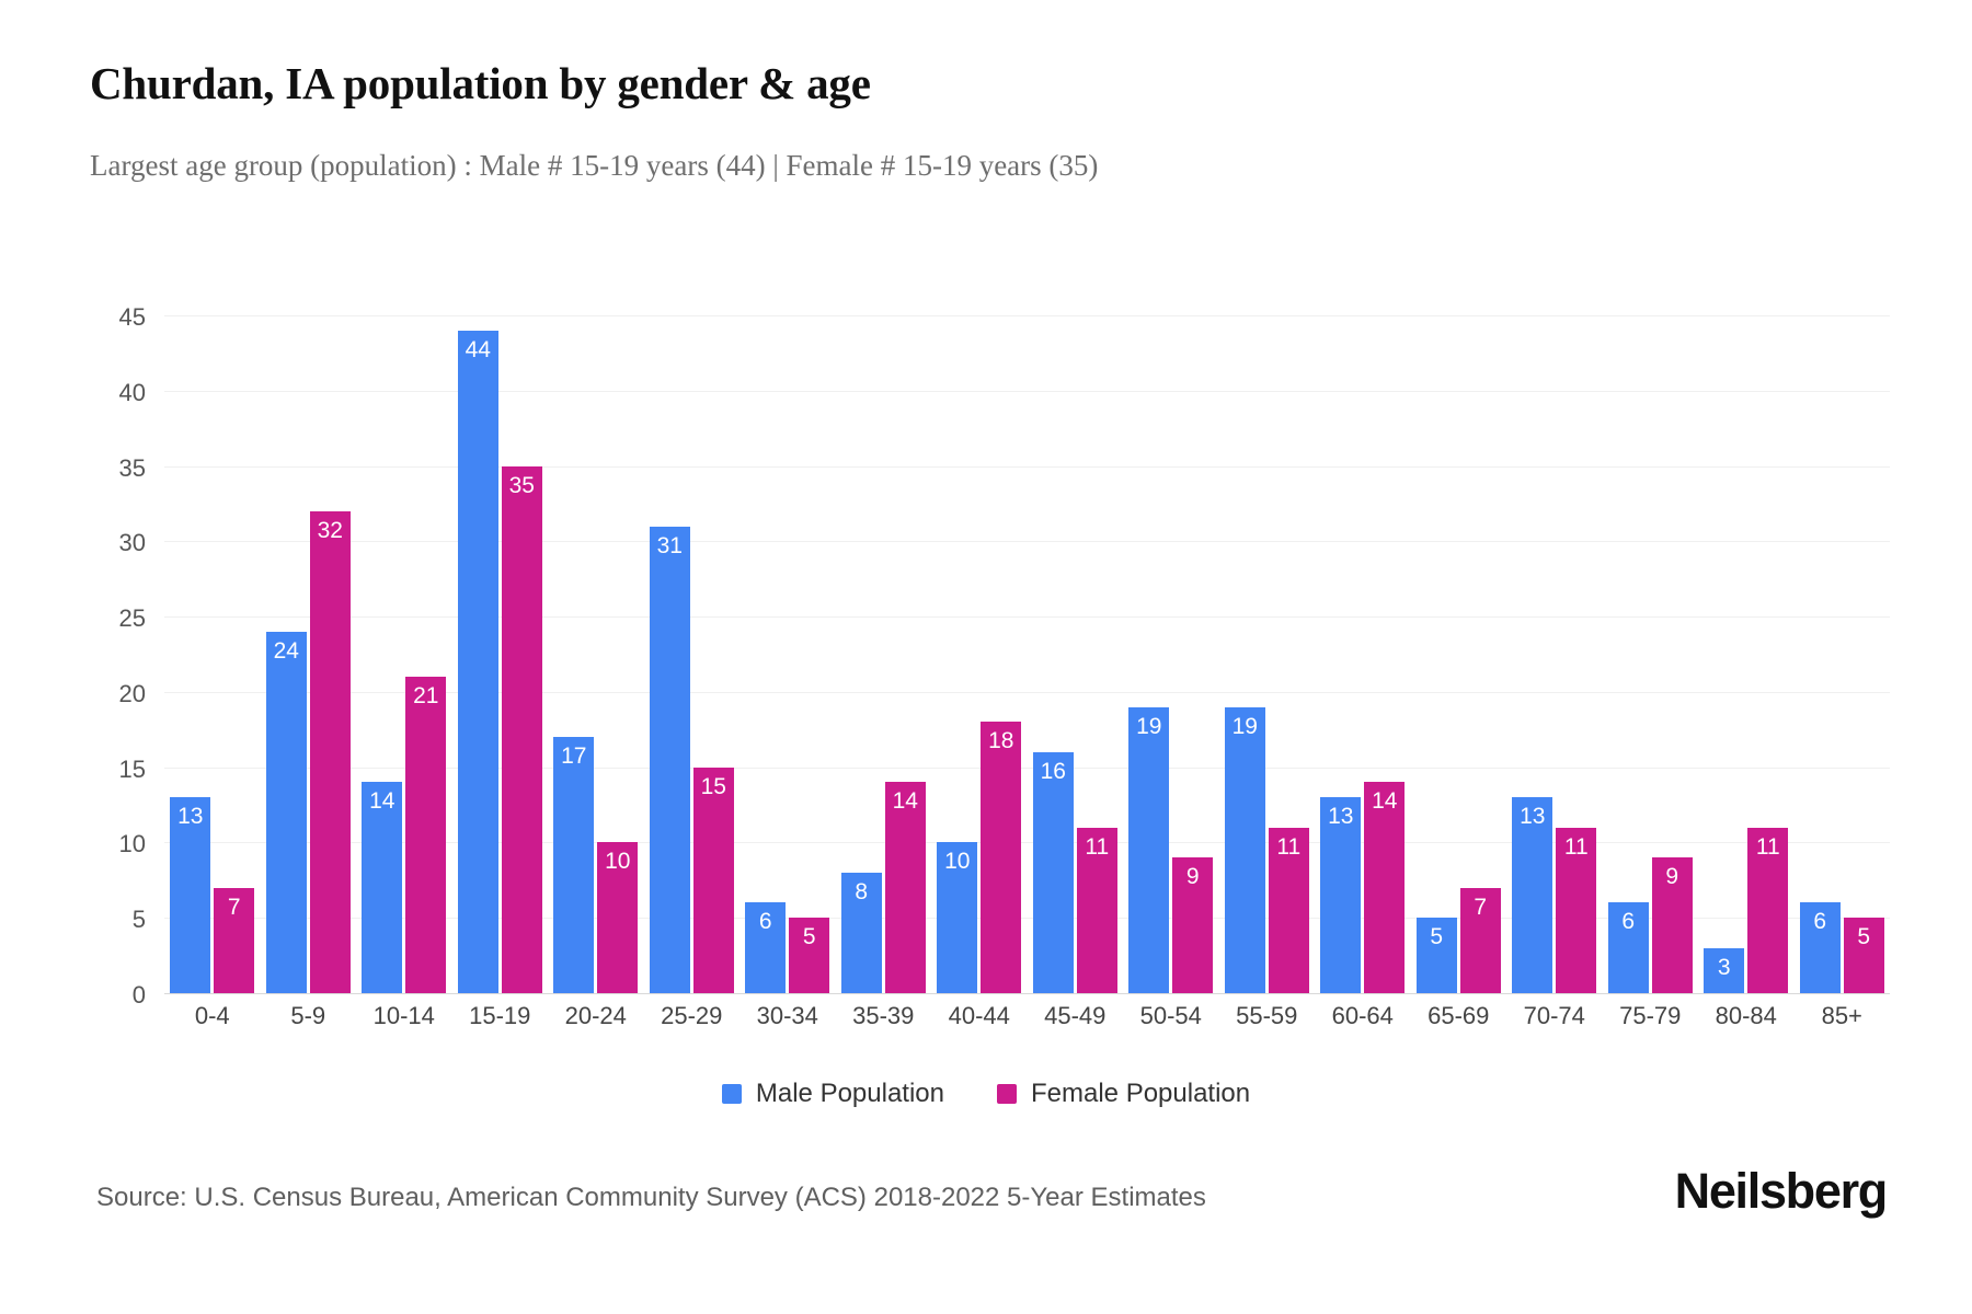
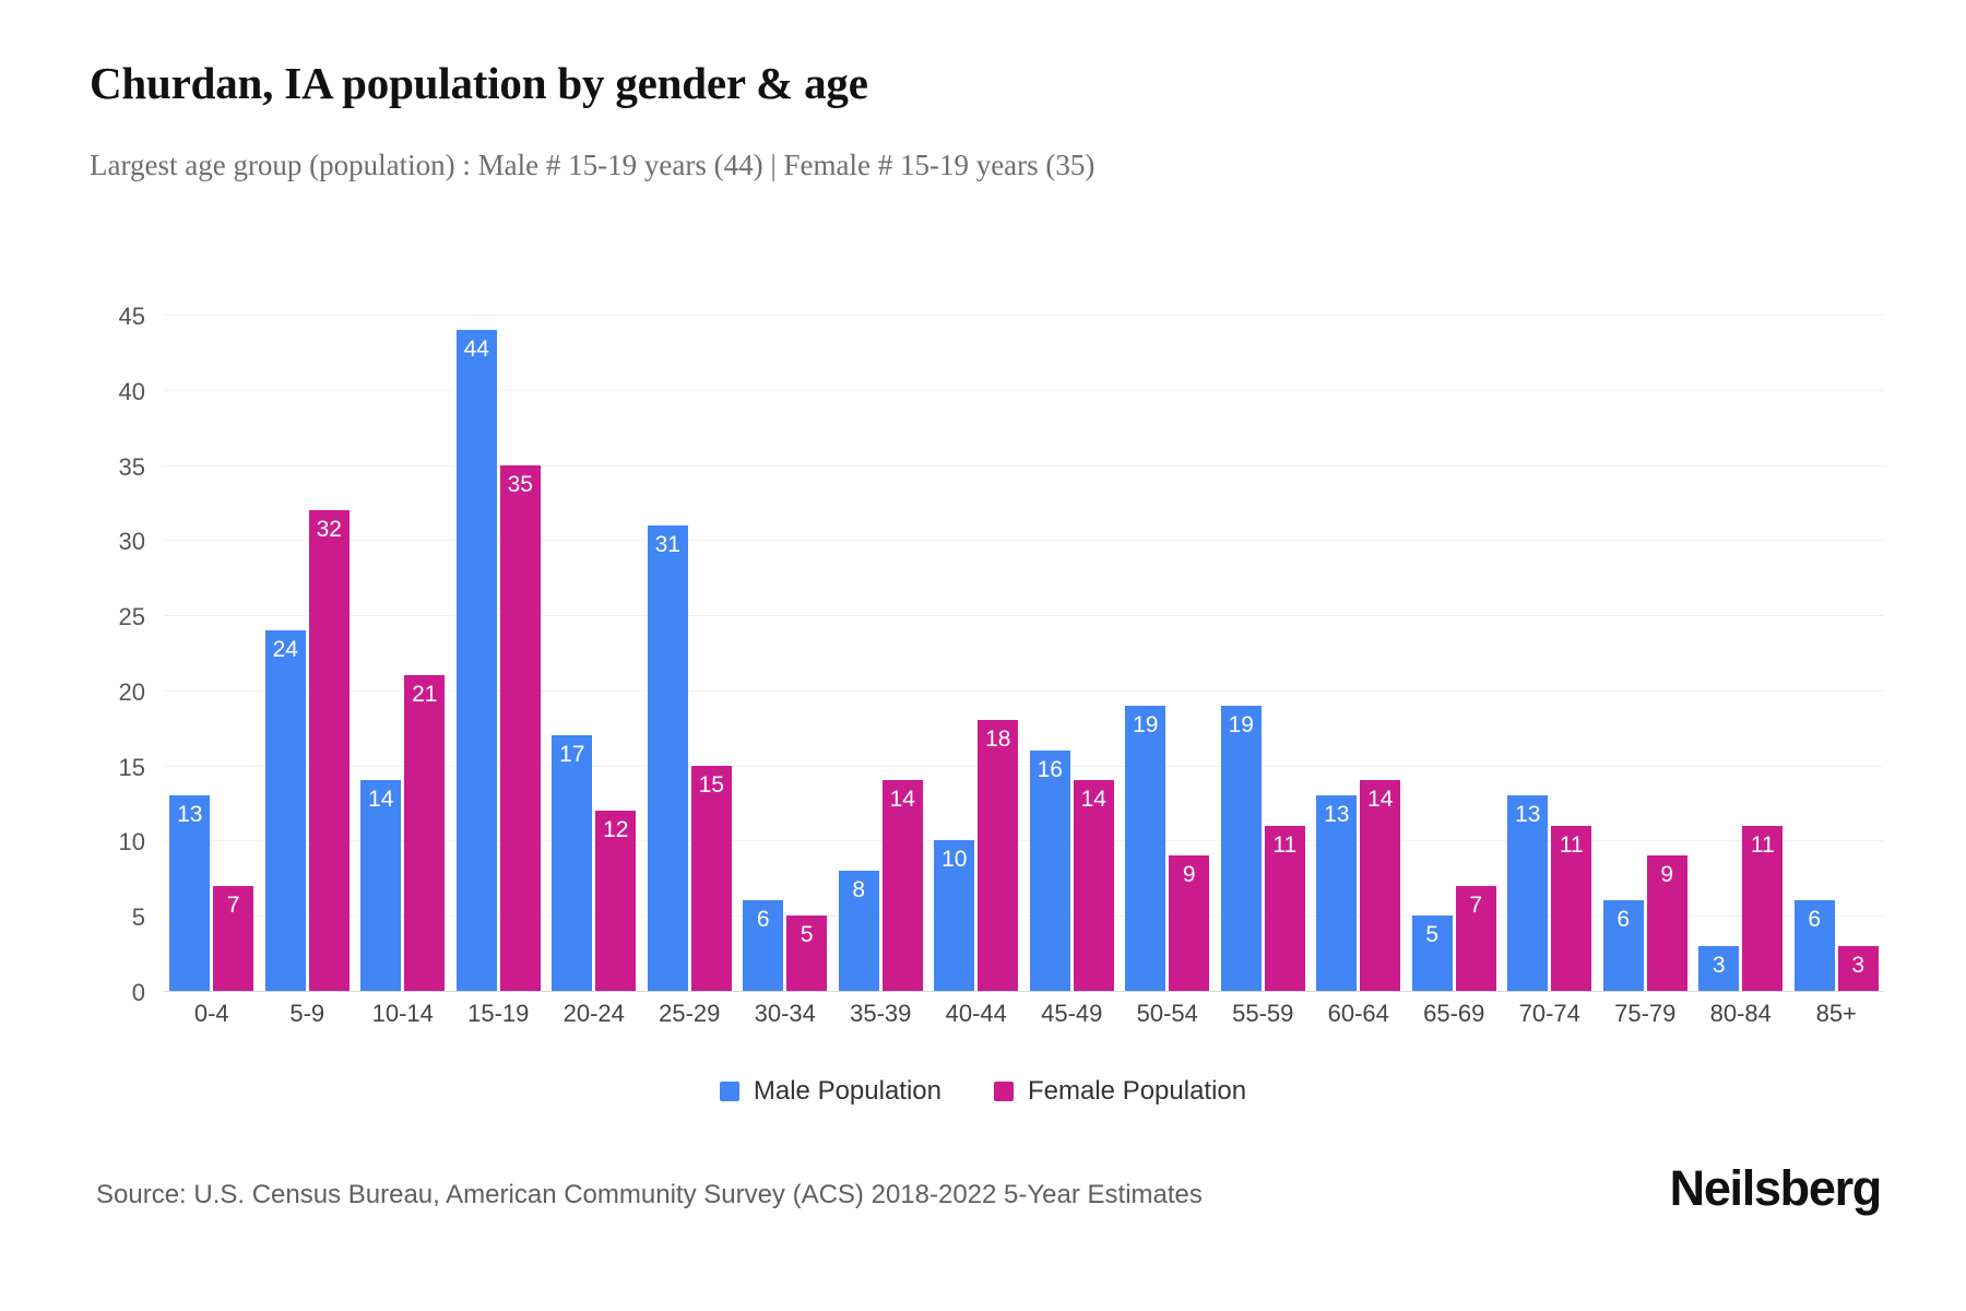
Female Population/20-24: 10 -> 12
Female Population/45-49: 11 -> 14
Female Population/85+: 5 -> 3
